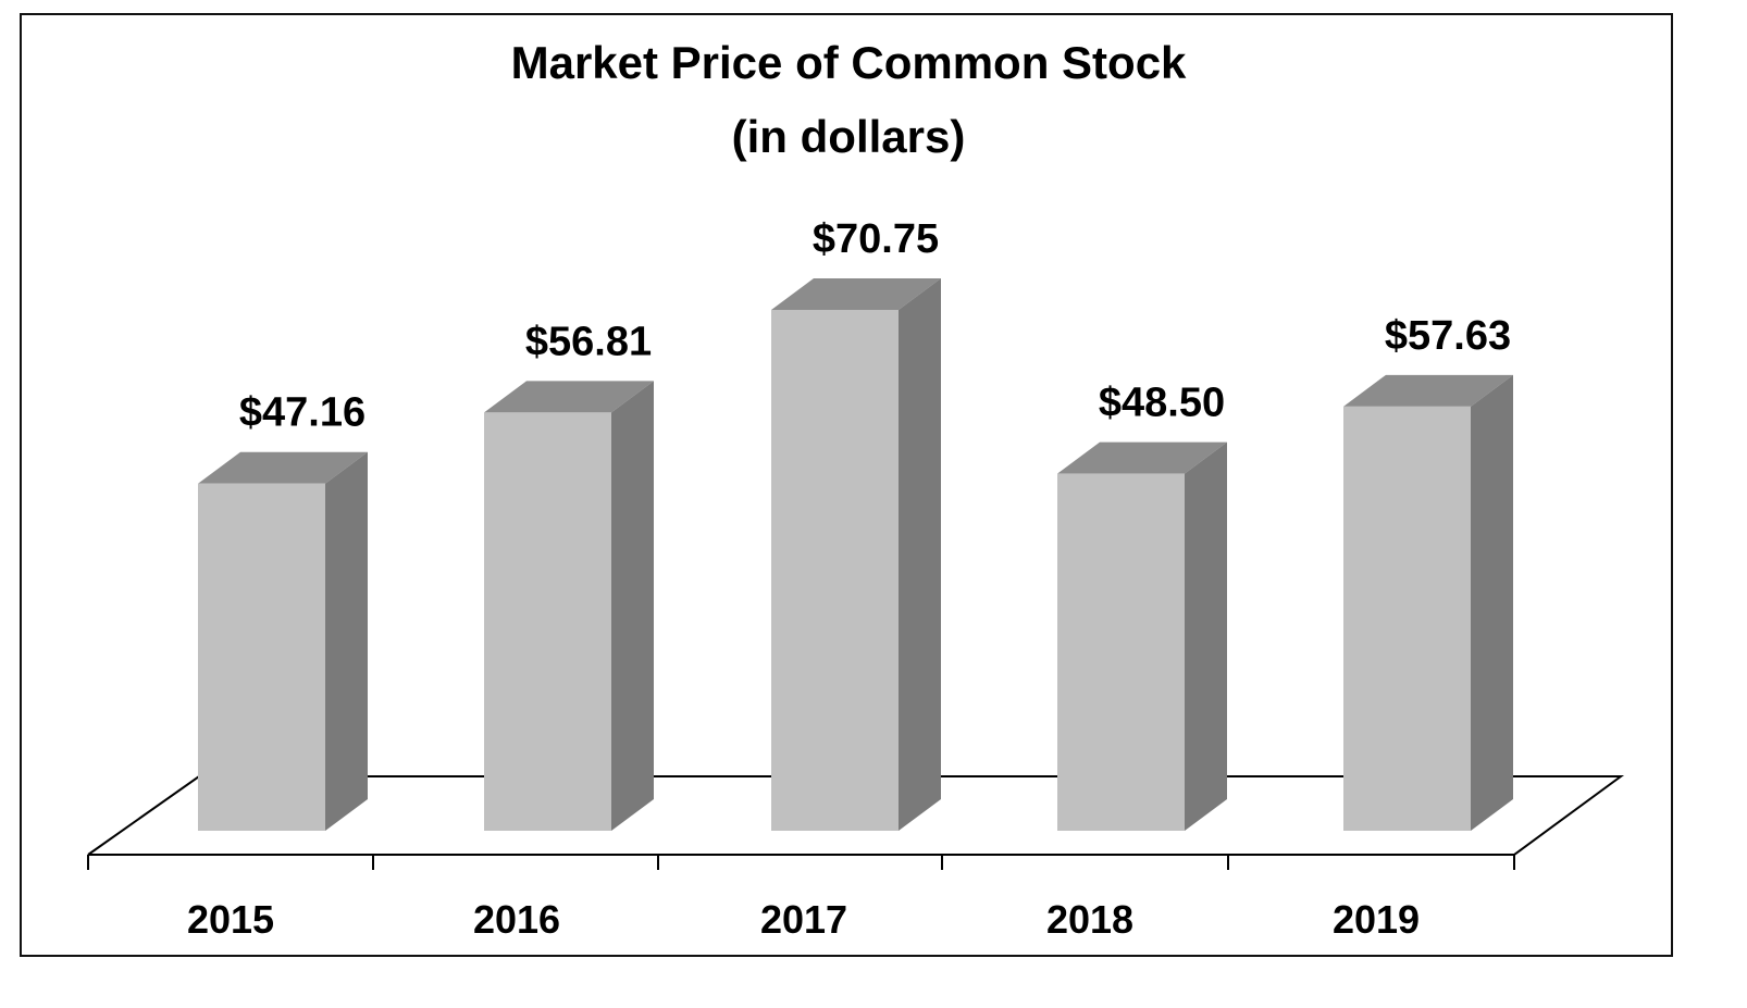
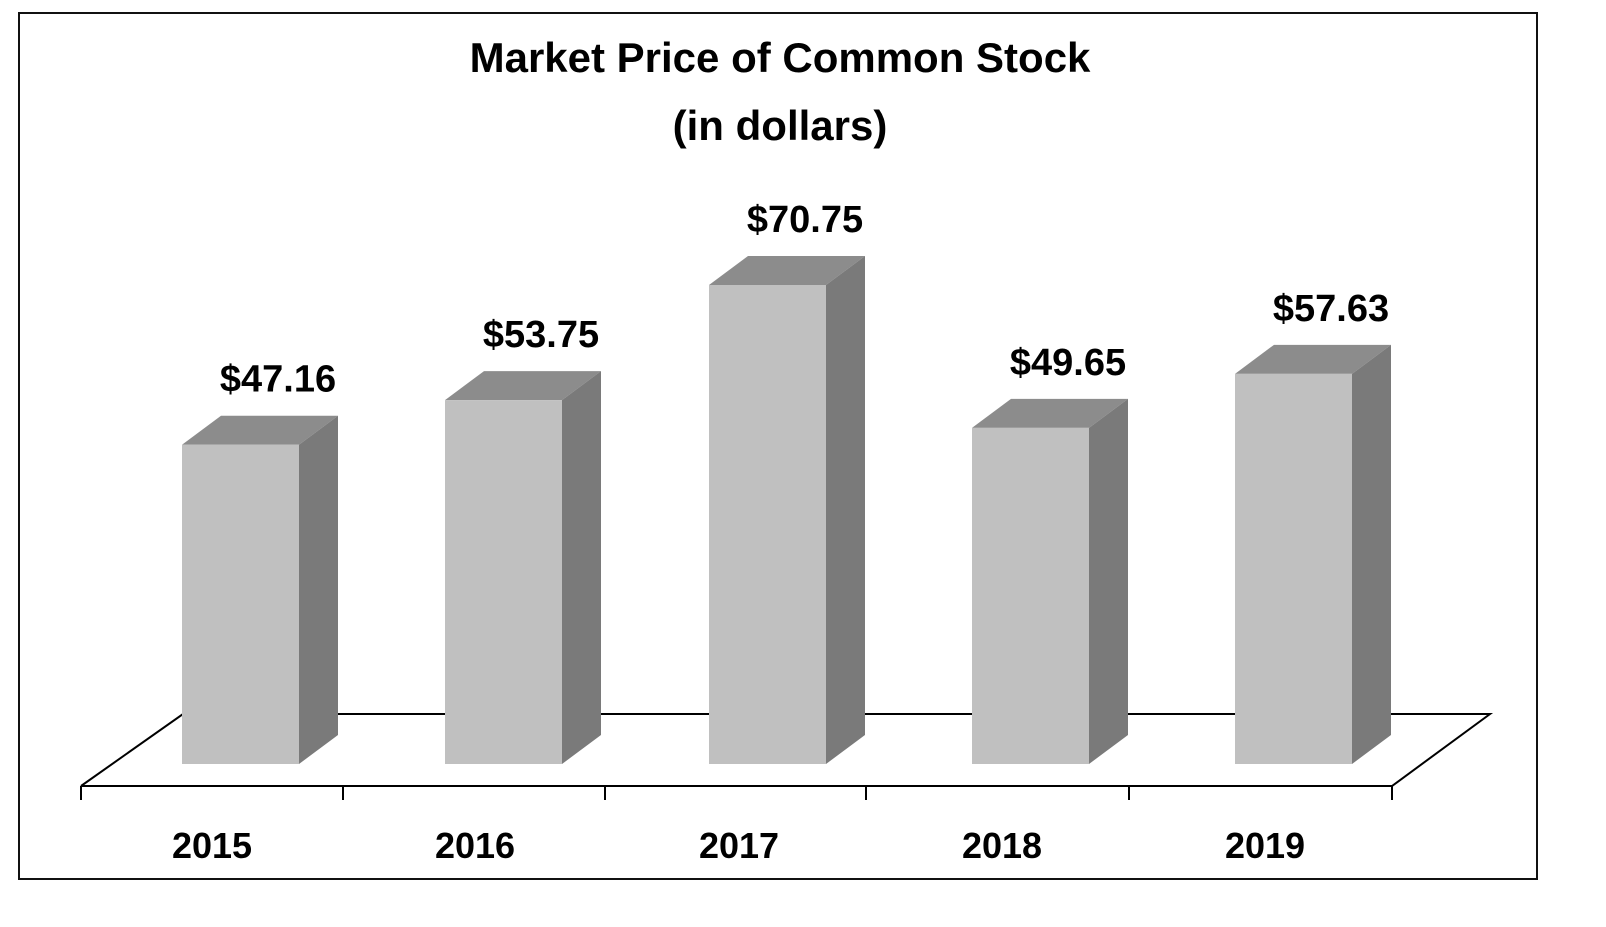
2016: $56.81 -> $53.75
2018: $48.50 -> $49.65
